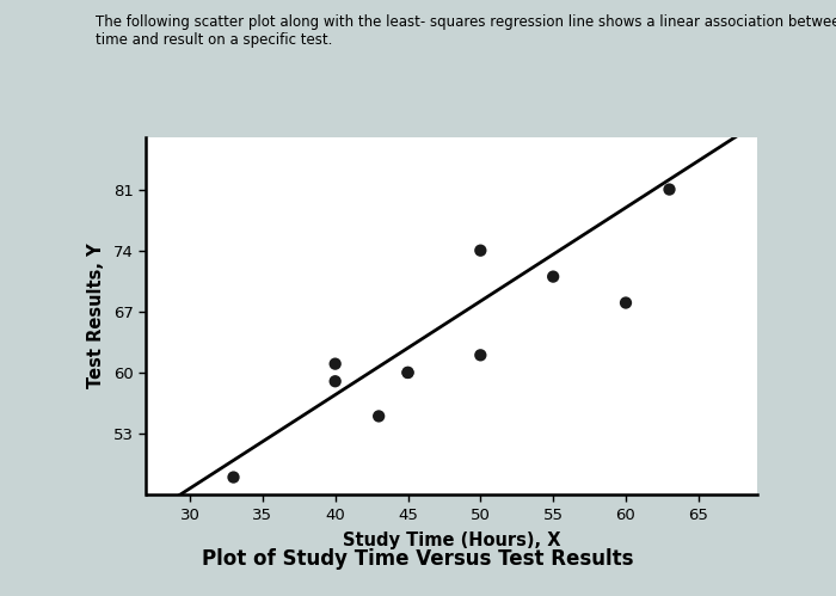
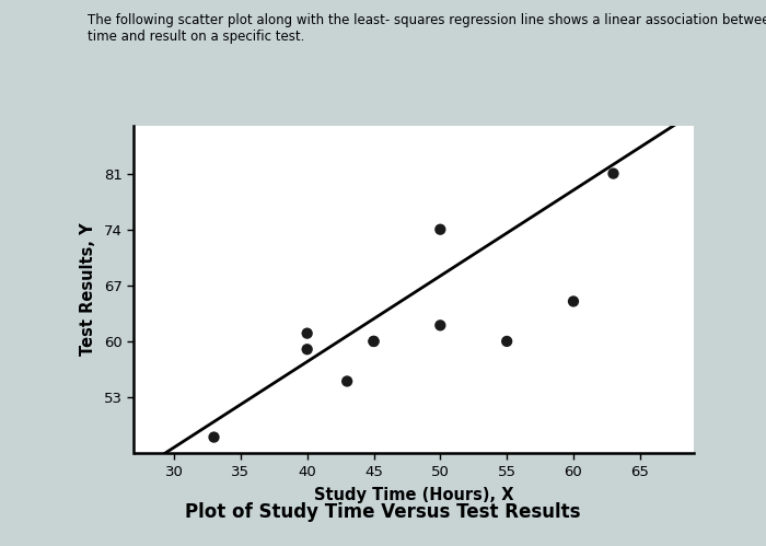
55: 71 -> 60
60: 68 -> 65
